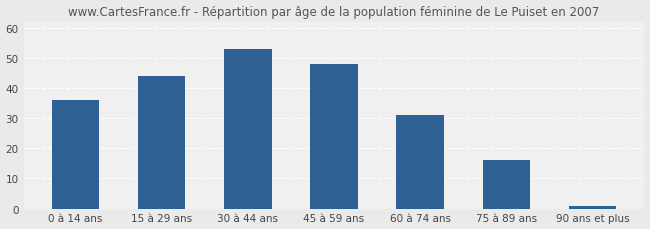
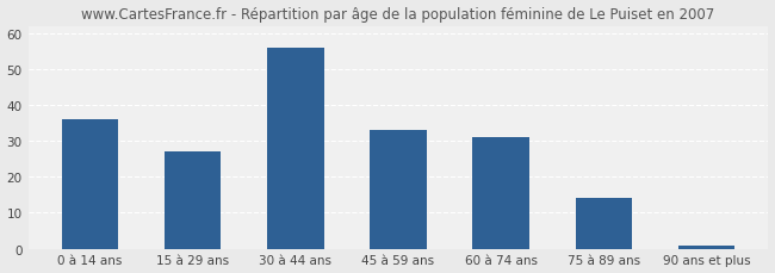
15 à 29 ans: 44 -> 27
30 à 44 ans: 53 -> 56
45 à 59 ans: 48 -> 33
75 à 89 ans: 16 -> 14
